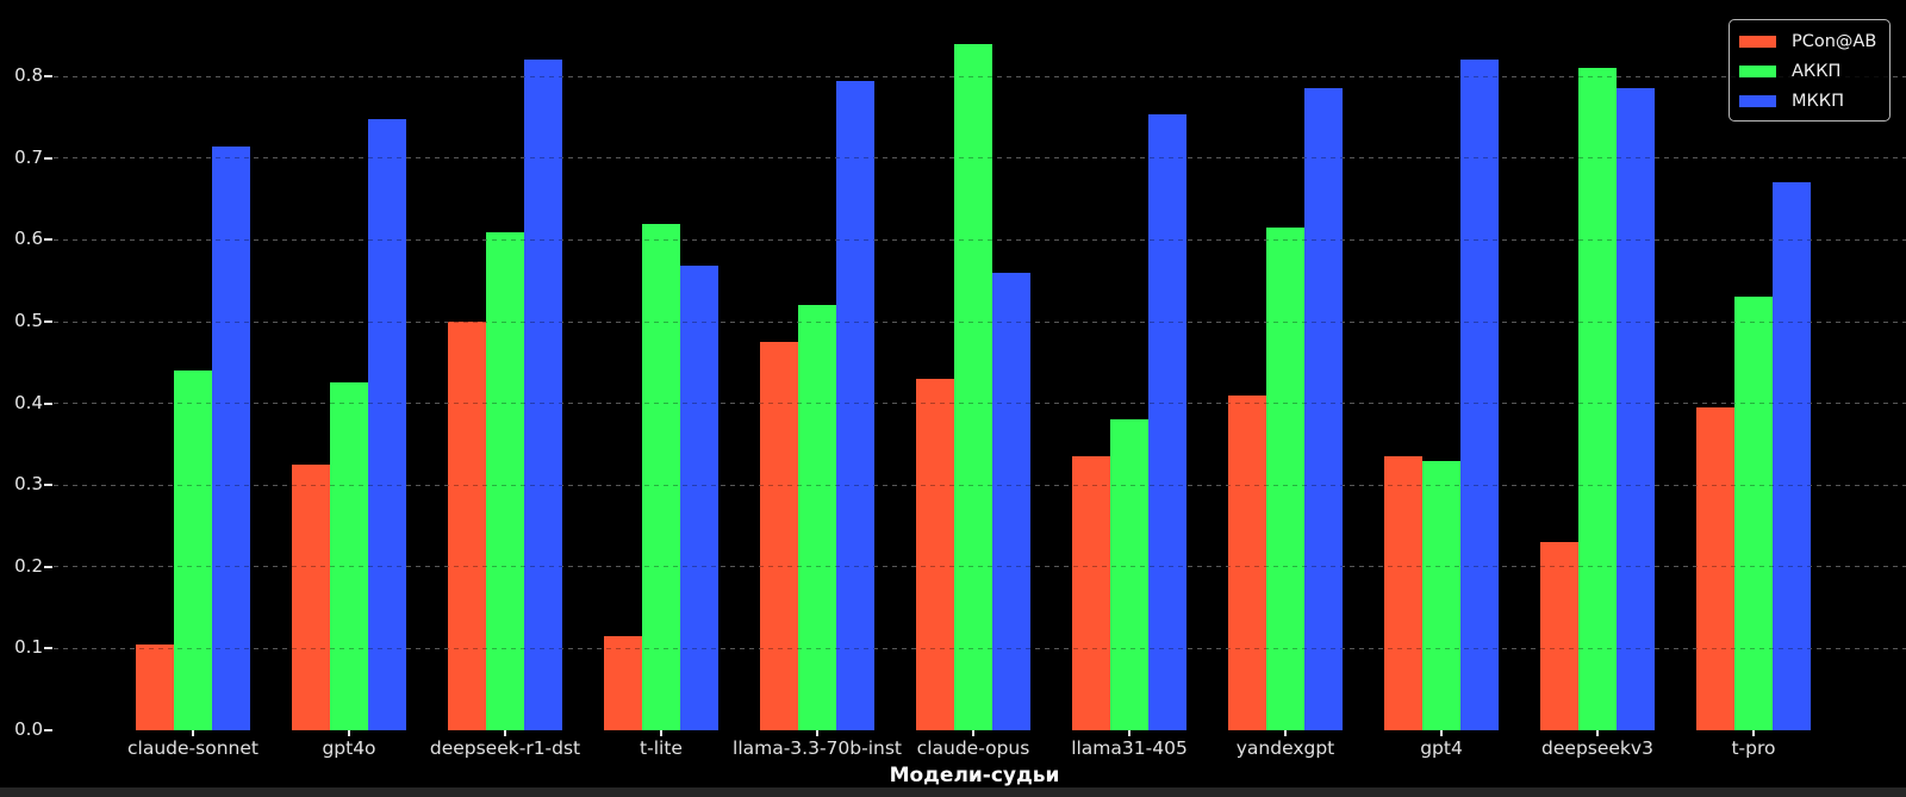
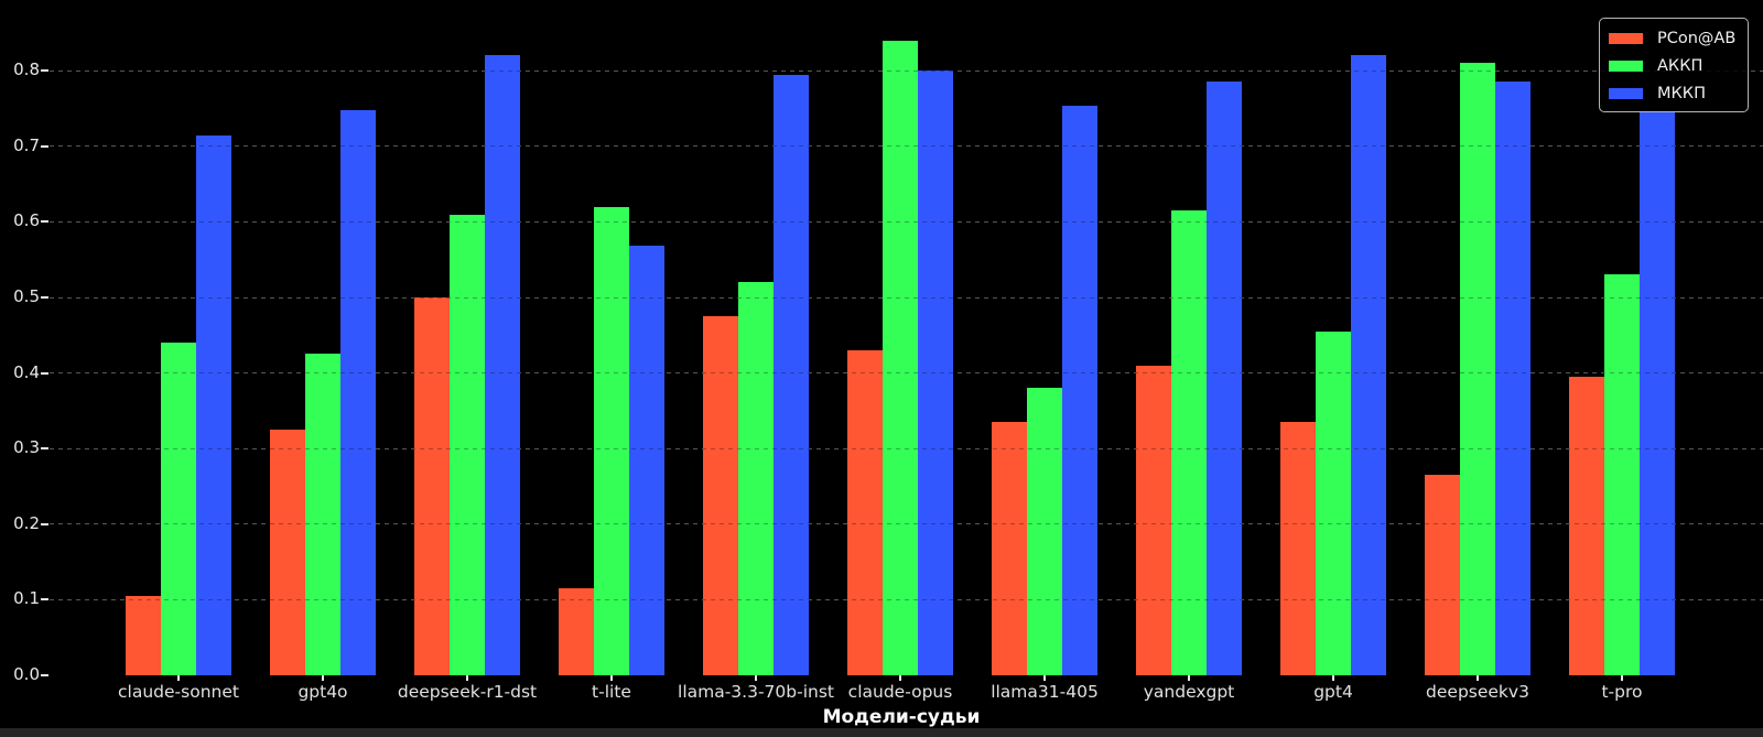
МККП/claude-opus: 0.56 -> 0.80
АККП/gpt4: 0.33 -> 0.46
PCon@AB/deepseekv3: 0.23 -> 0.27
МККП/t-pro: 0.67 -> 0.75
